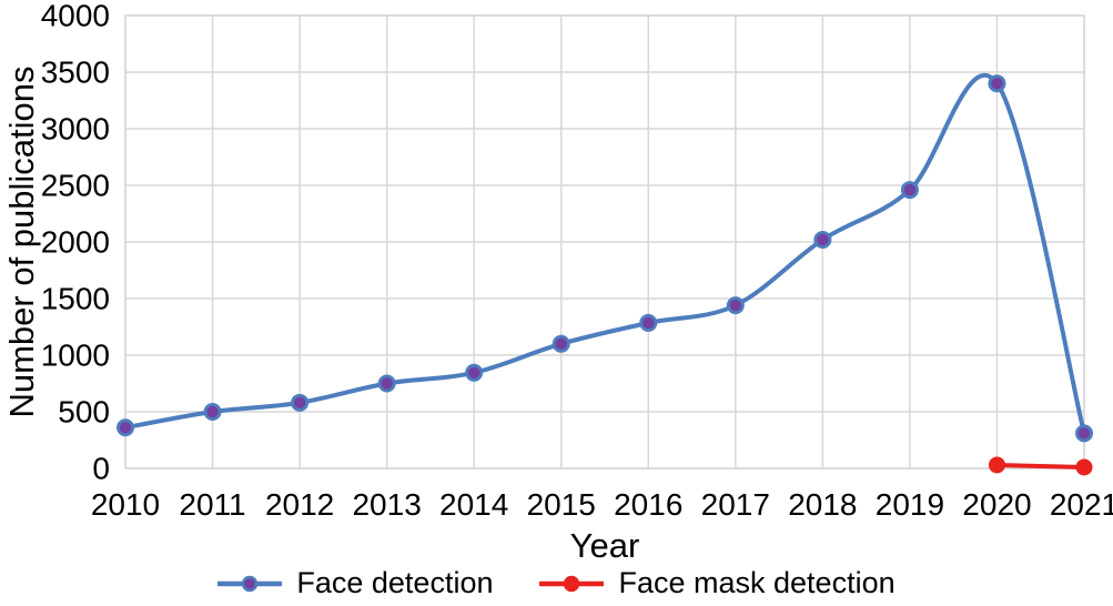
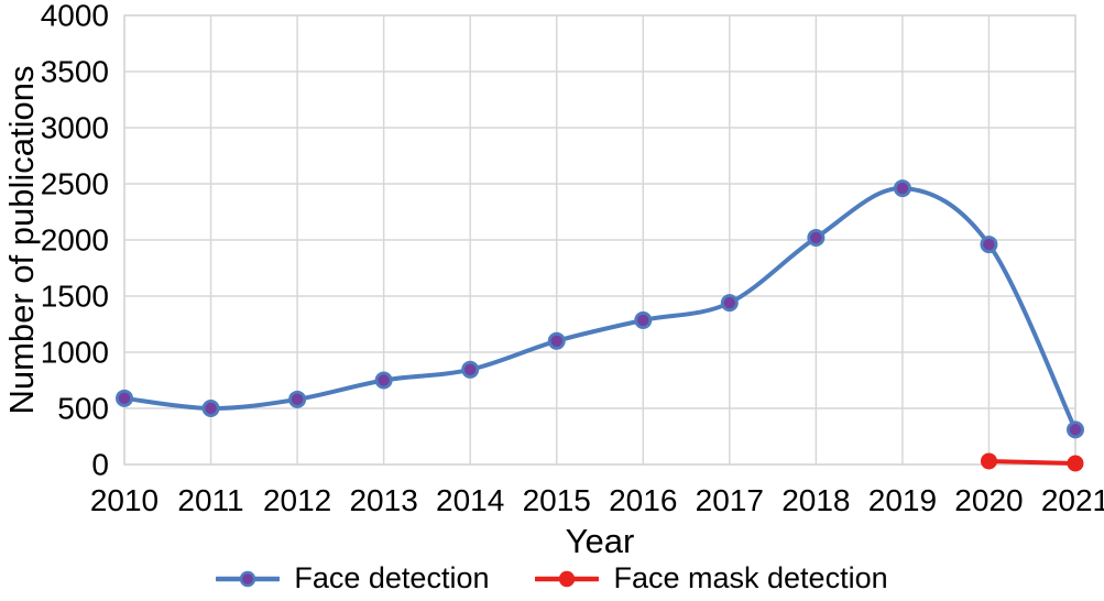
Face detection/2010: 360 -> 590
Face detection/2020: 3400 -> 1960
